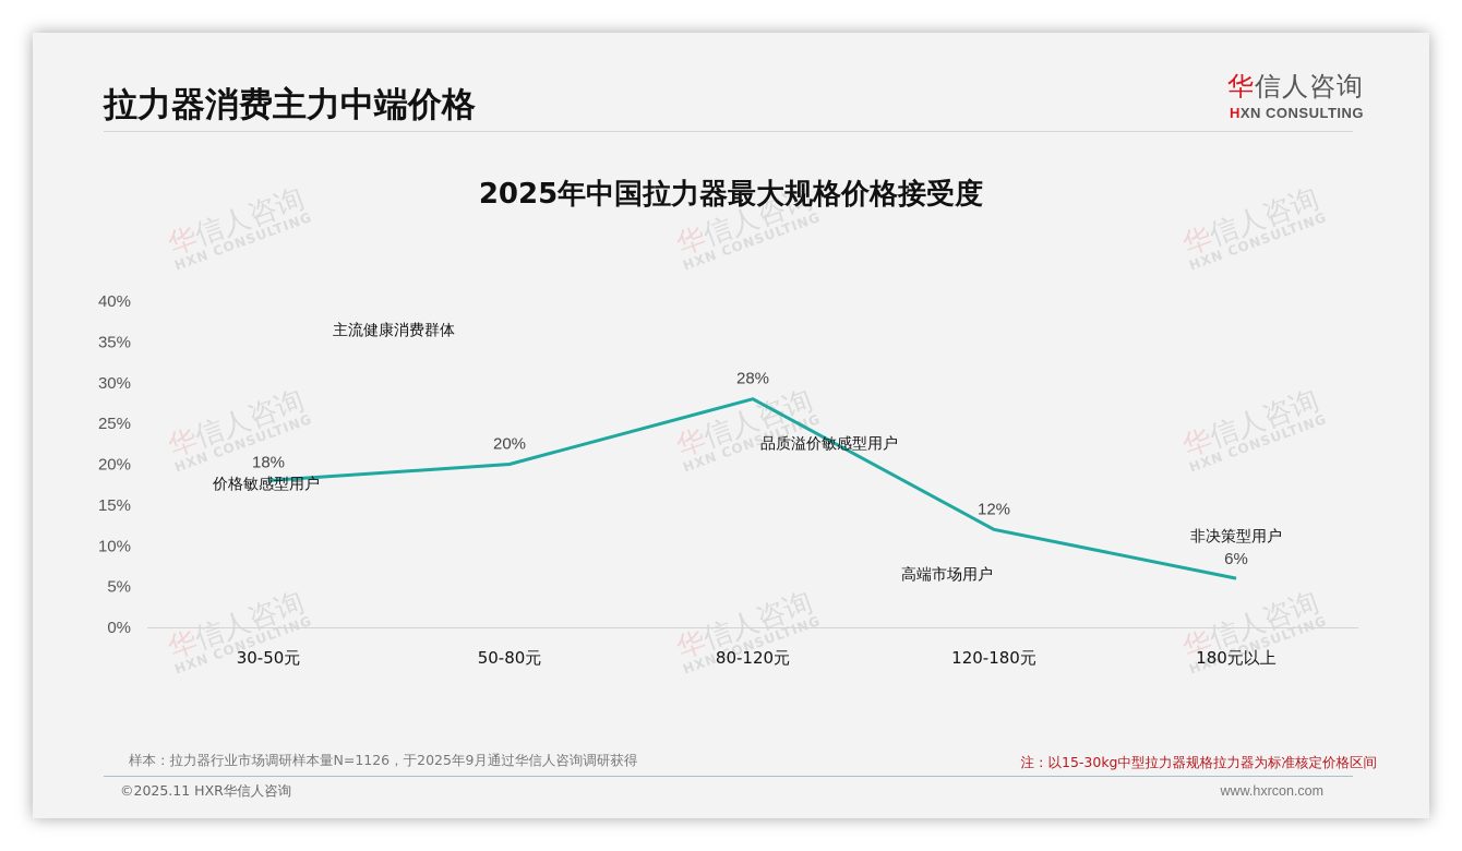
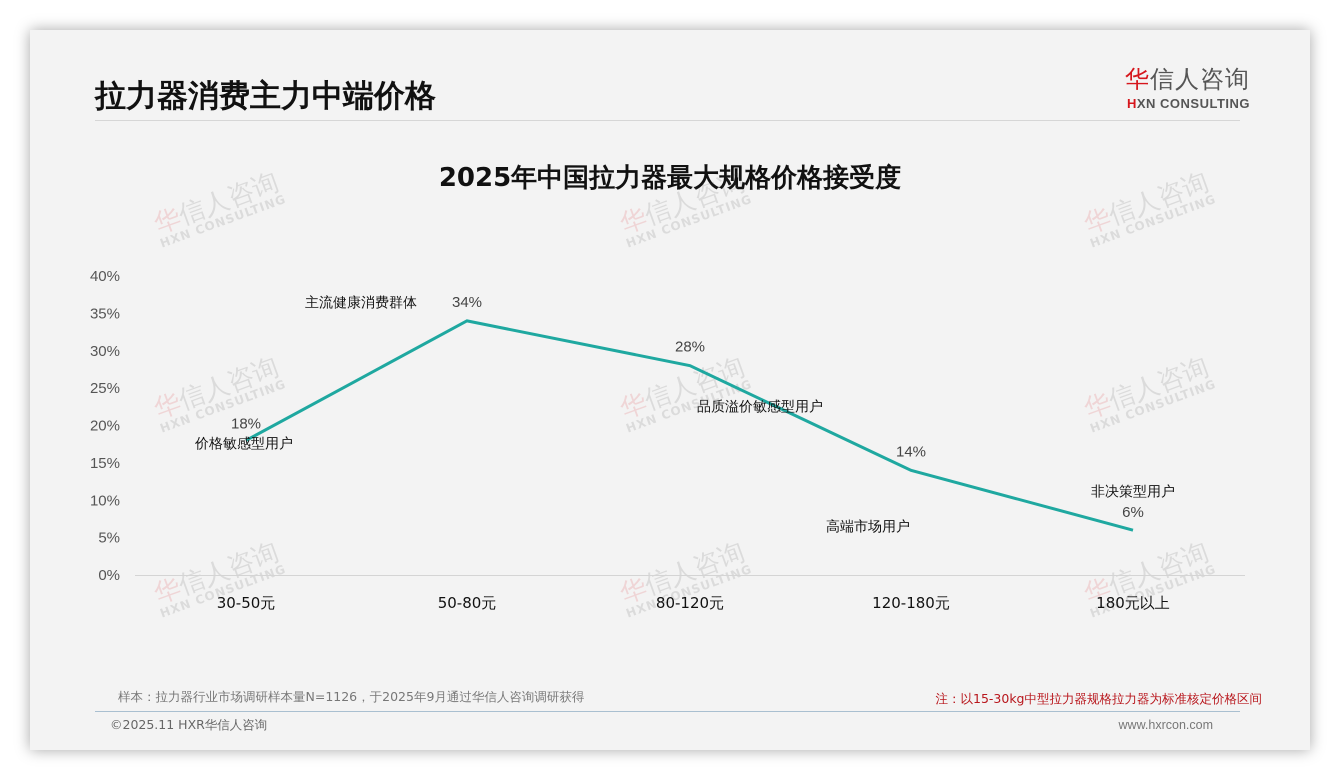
50-80元: 20% -> 34%
120-180元: 12% -> 14%
